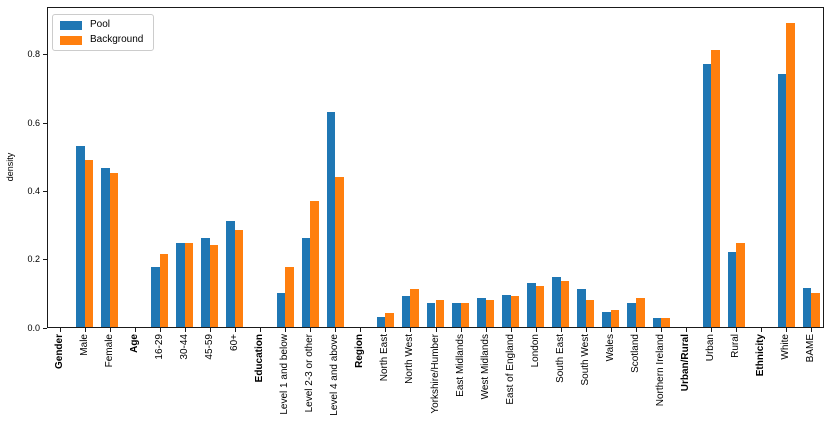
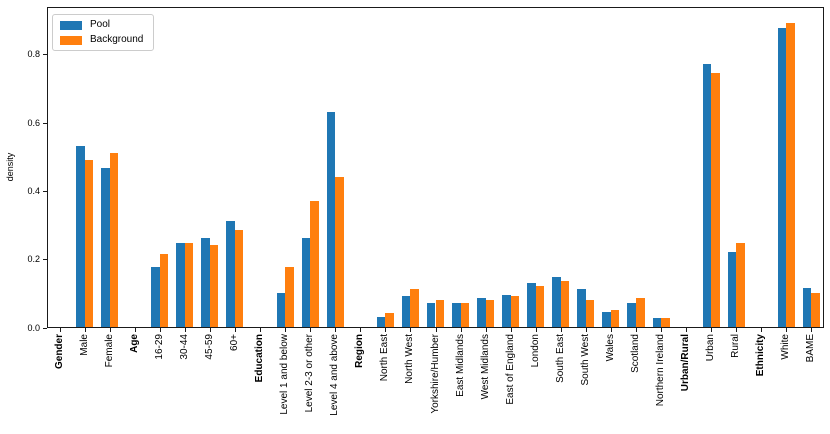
Background/Female: 0.45 -> 0.51
Background/Urban: 0.81 -> 0.74
Pool/White: 0.74 -> 0.88
